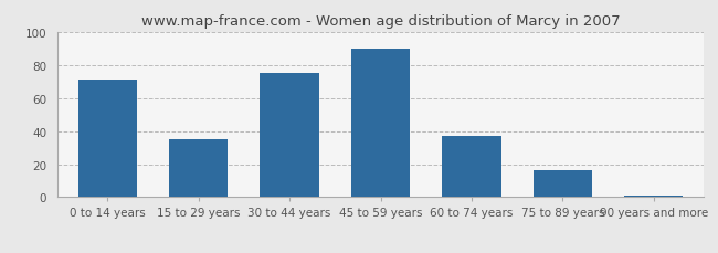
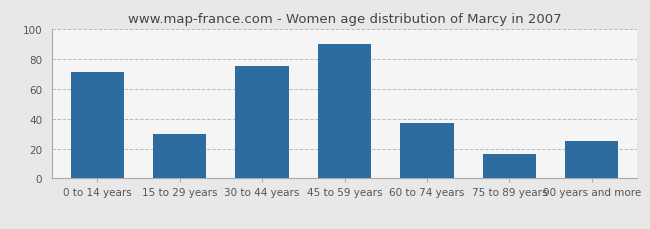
15 to 29 years: 35 -> 30
90 years and more: 1 -> 25
